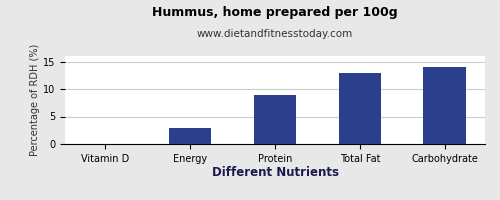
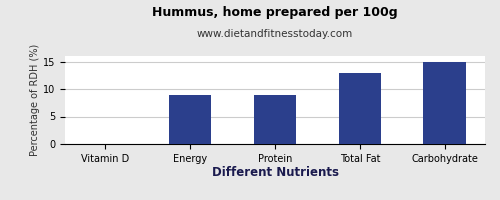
Energy: 3 -> 9
Carbohydrate: 14 -> 15
